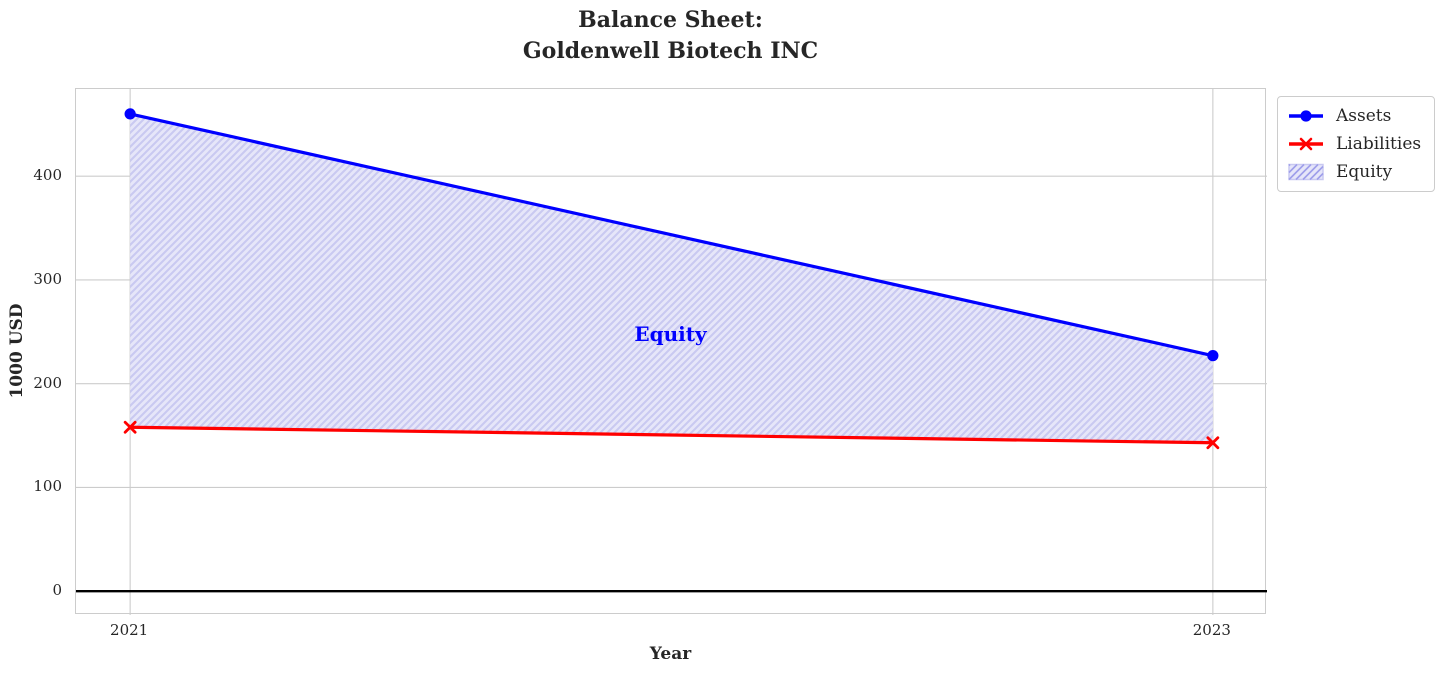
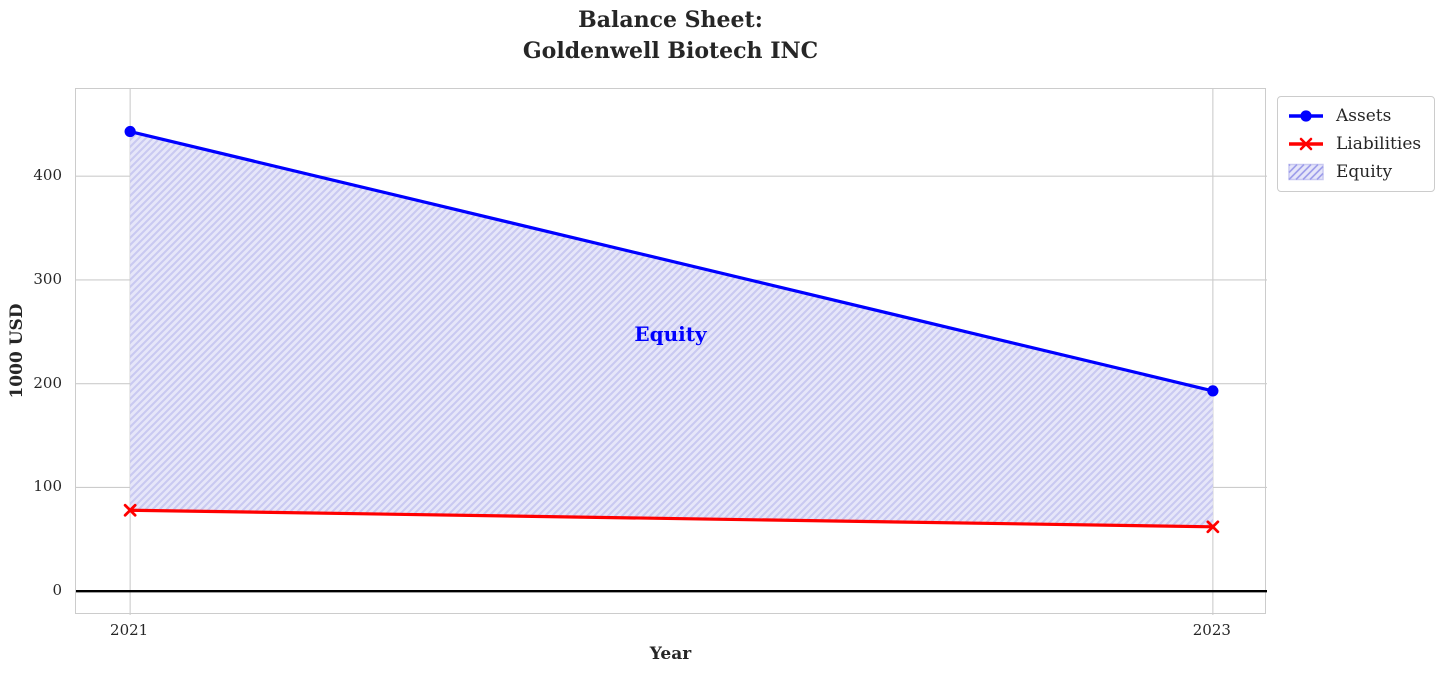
Assets/2021: 460 -> 443
Liabilities/2021: 158 -> 78
Assets/2023: 227 -> 193
Liabilities/2023: 143 -> 62
